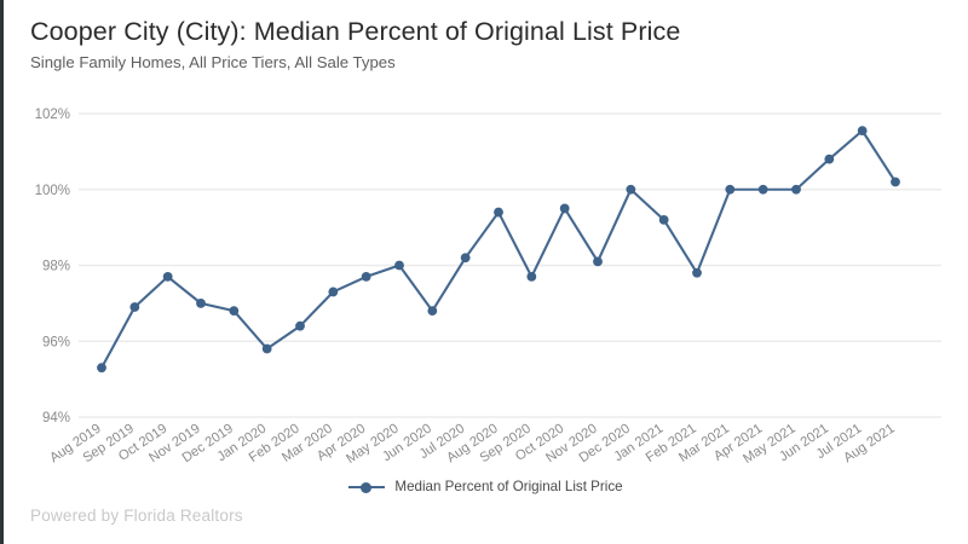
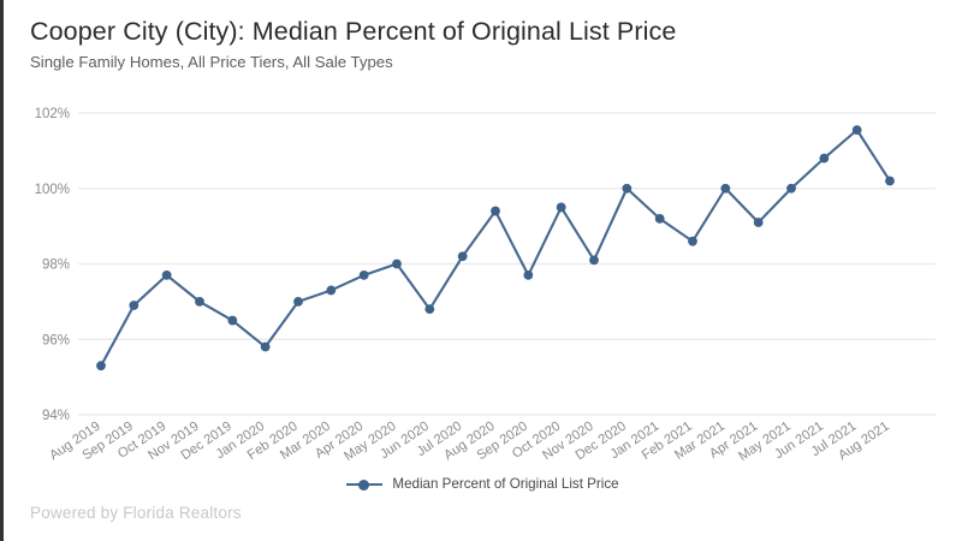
Dec 2019: 96.8% -> 96.5%
Feb 2020: 96.4% -> 97.0%
Feb 2021: 97.8% -> 98.6%
Apr 2021: 100.0% -> 99.1%
